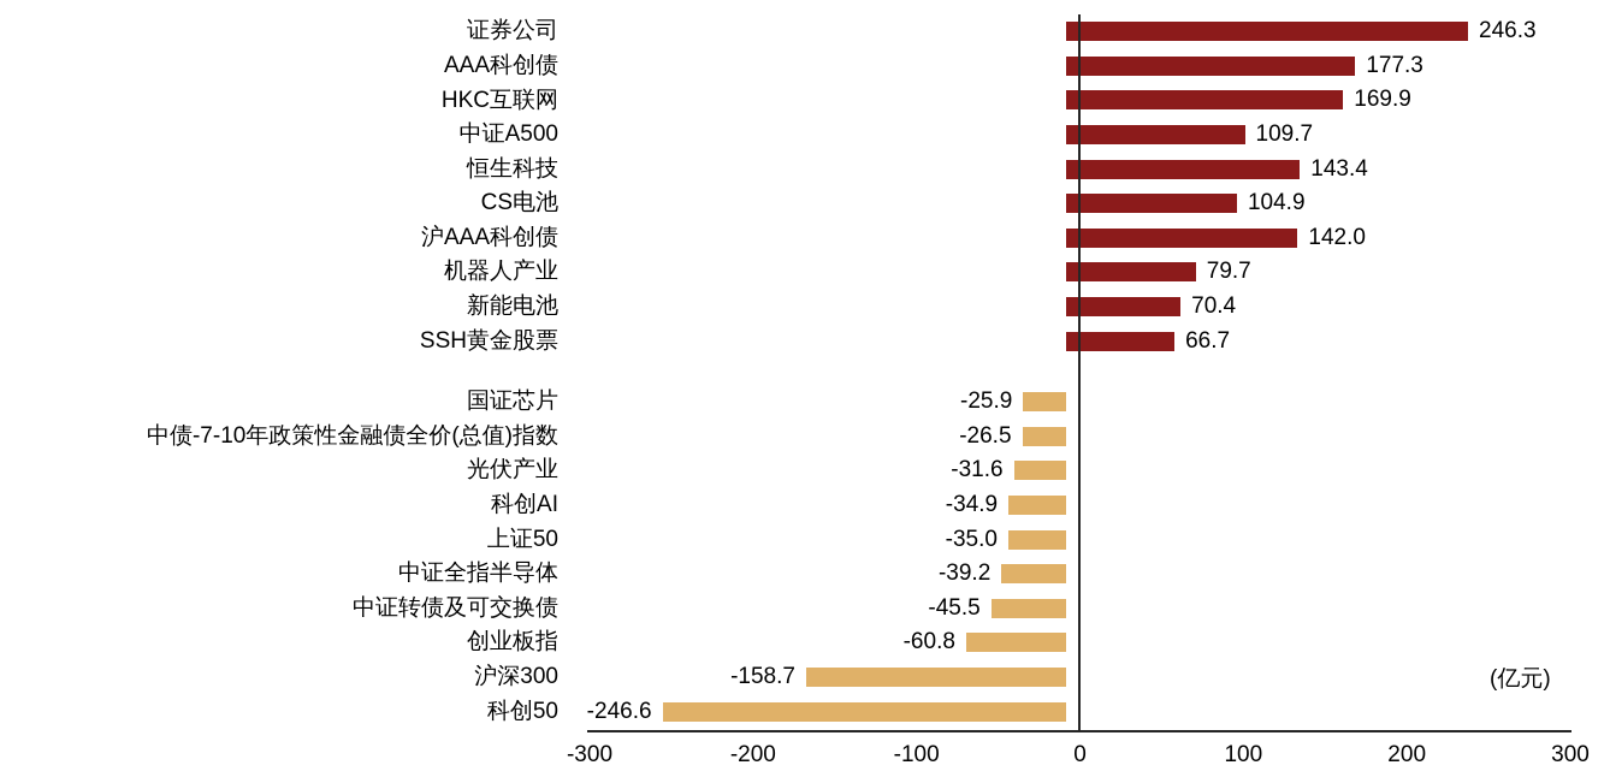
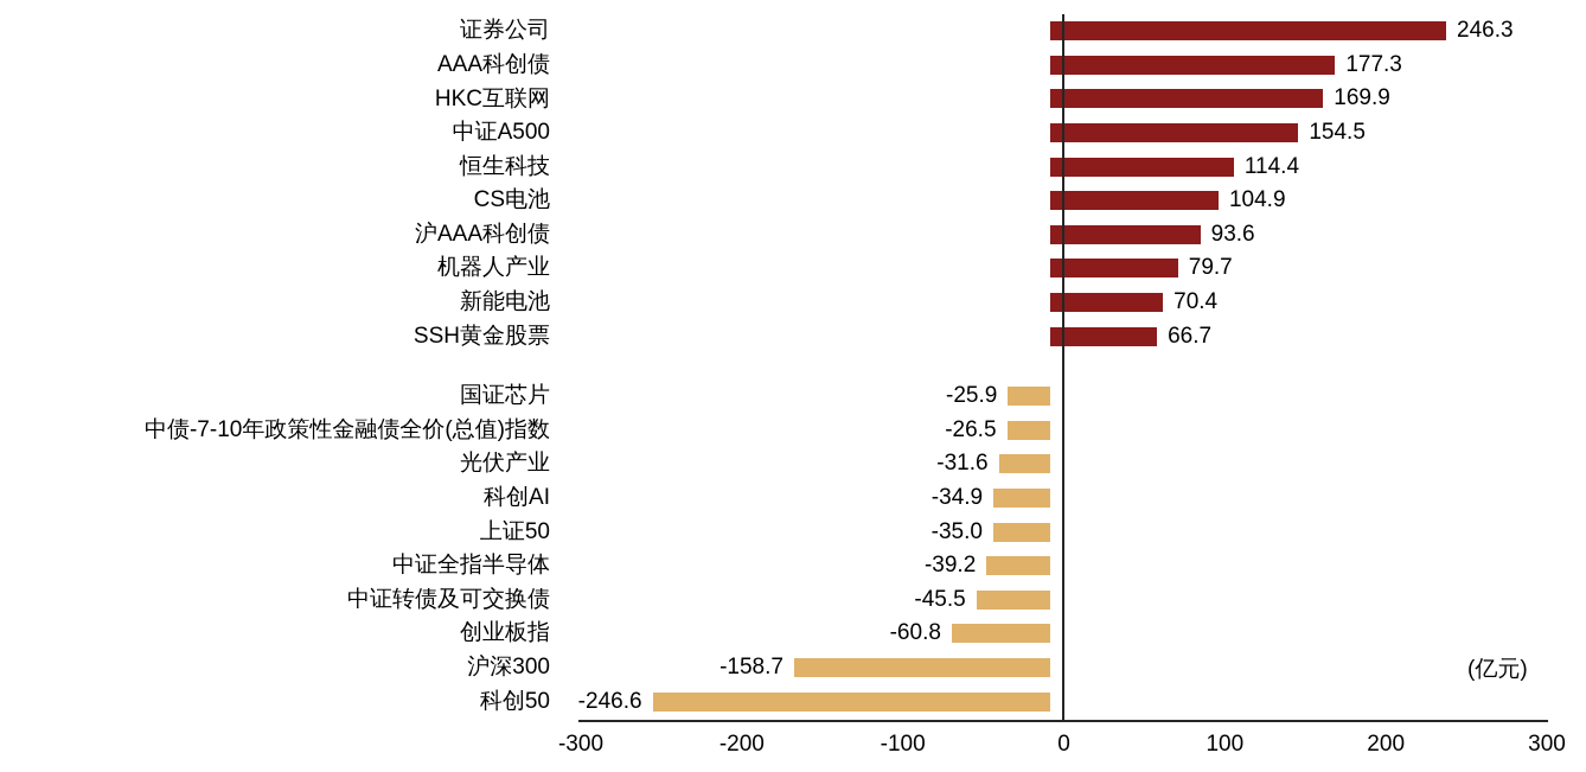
中证A500: 109.7 -> 154.5
恒生科技: 143.4 -> 114.4
沪AAA科创债: 142.0 -> 93.6
